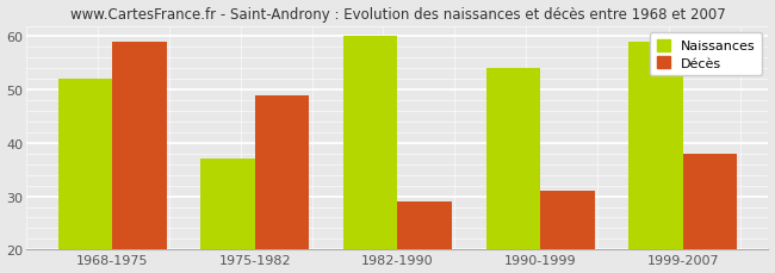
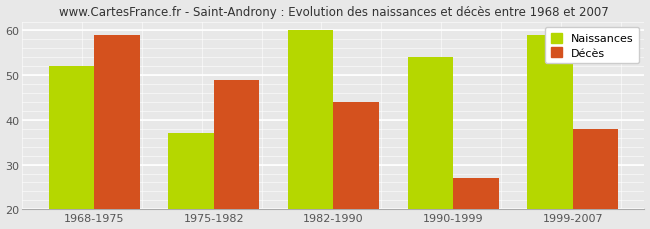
Décès/1982-1990: 29 -> 44
Décès/1990-1999: 31 -> 27
